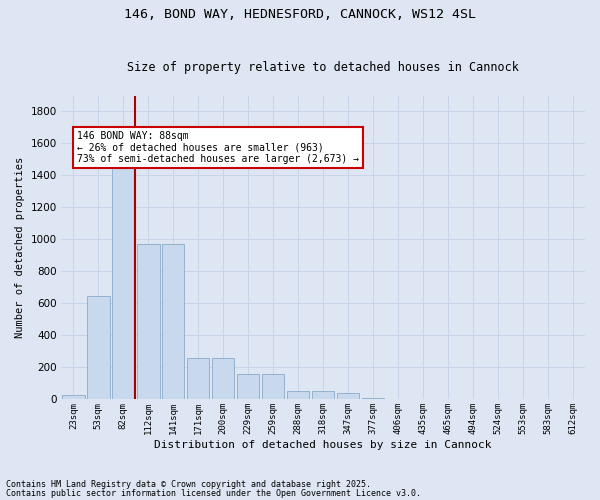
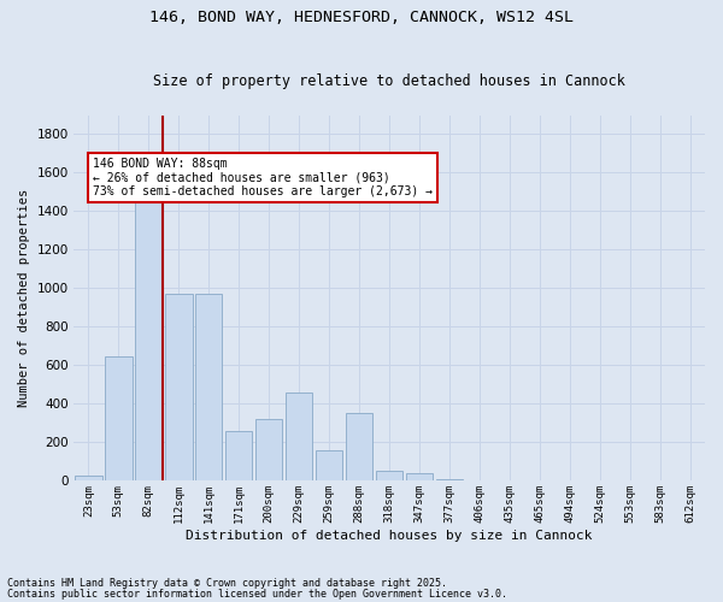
200sqm: 260 -> 320
229sqm: 160 -> 460
288sqm: 60 -> 350
